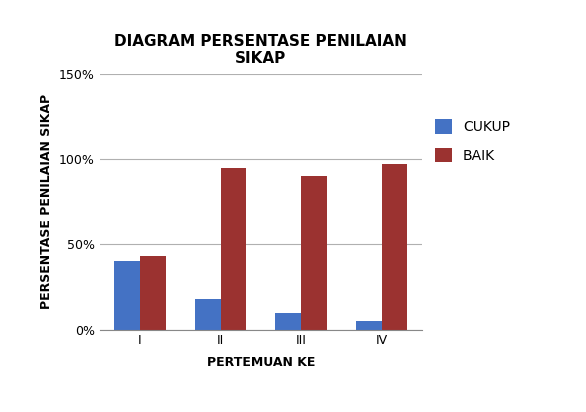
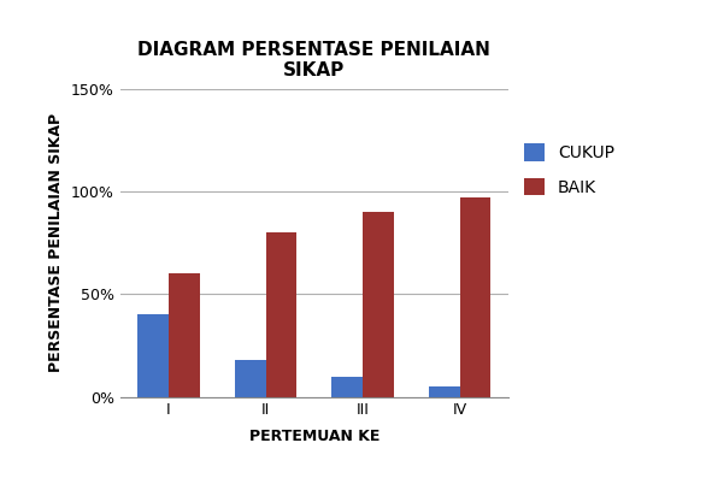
BAIK/I: 43% -> 60%
BAIK/II: 95% -> 80%
